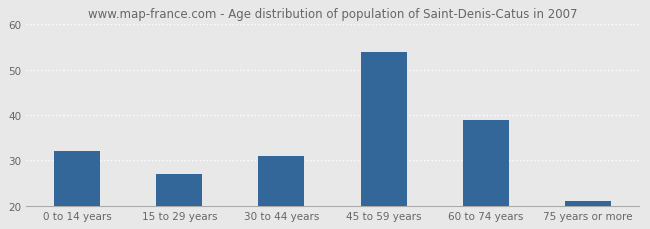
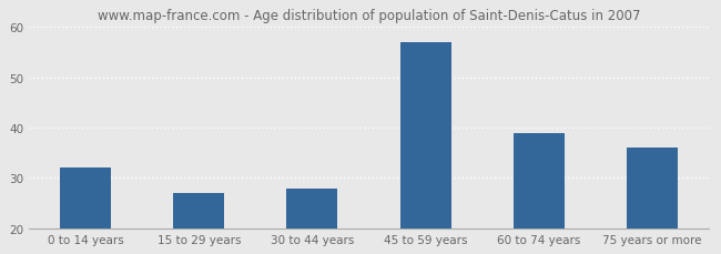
30 to 44 years: 31 -> 28
45 to 59 years: 54 -> 57
75 years or more: 21 -> 36
